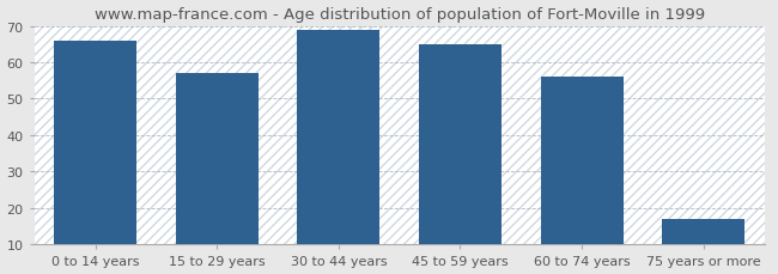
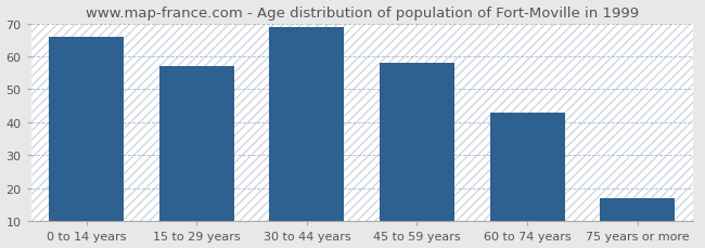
45 to 59 years: 65 -> 58
60 to 74 years: 56 -> 43
